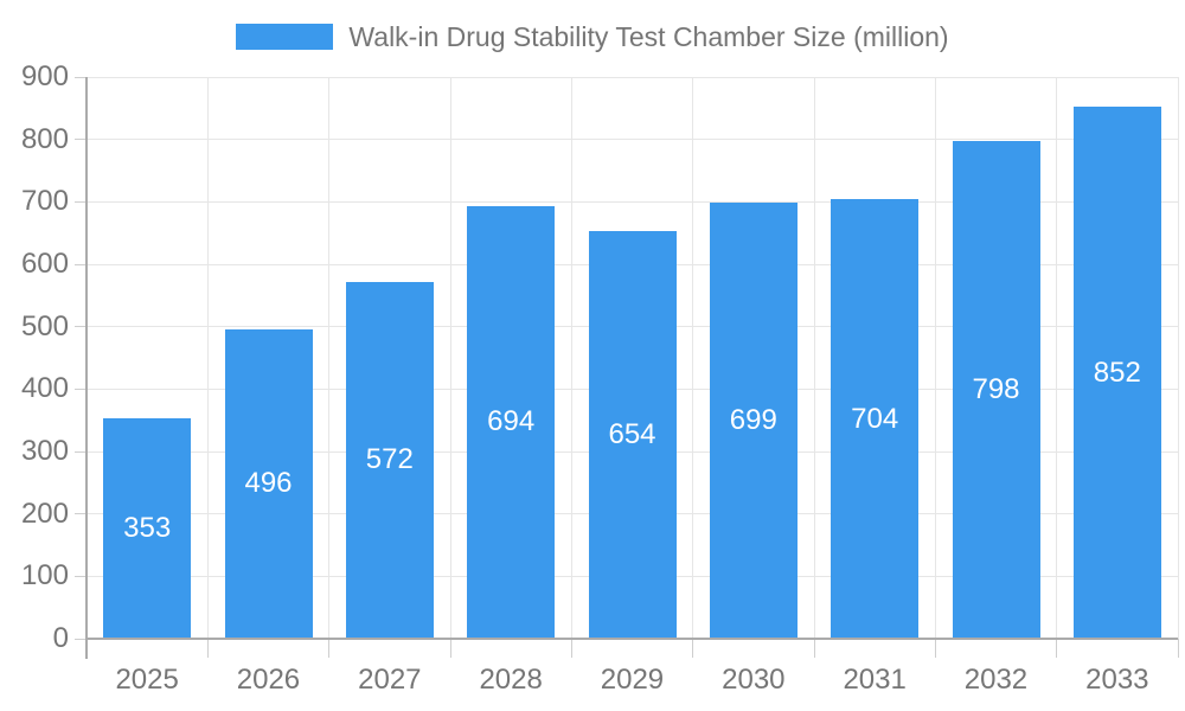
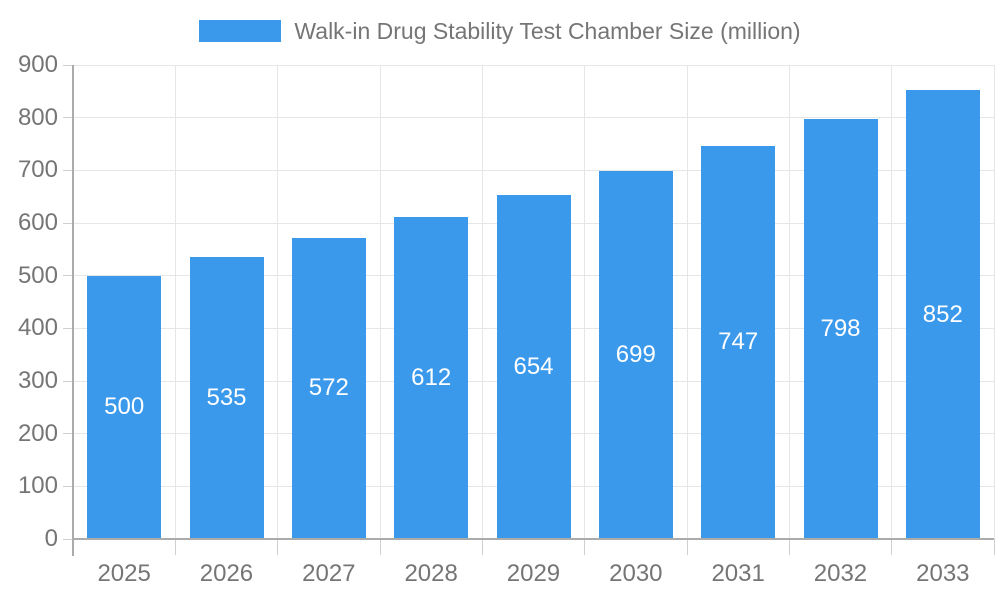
2025: 353 -> 500
2026: 496 -> 535
2028: 694 -> 612
2031: 704 -> 747
